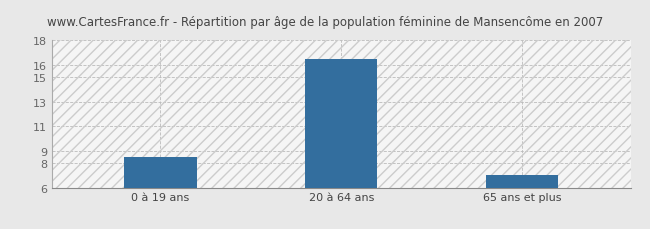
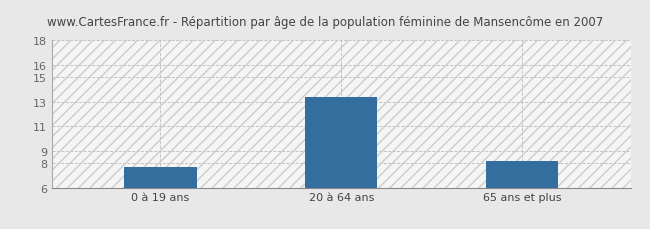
0 à 19 ans: 8.5 -> 7.7
20 à 64 ans: 16.5 -> 13.4
65 ans et plus: 7.0 -> 8.2
